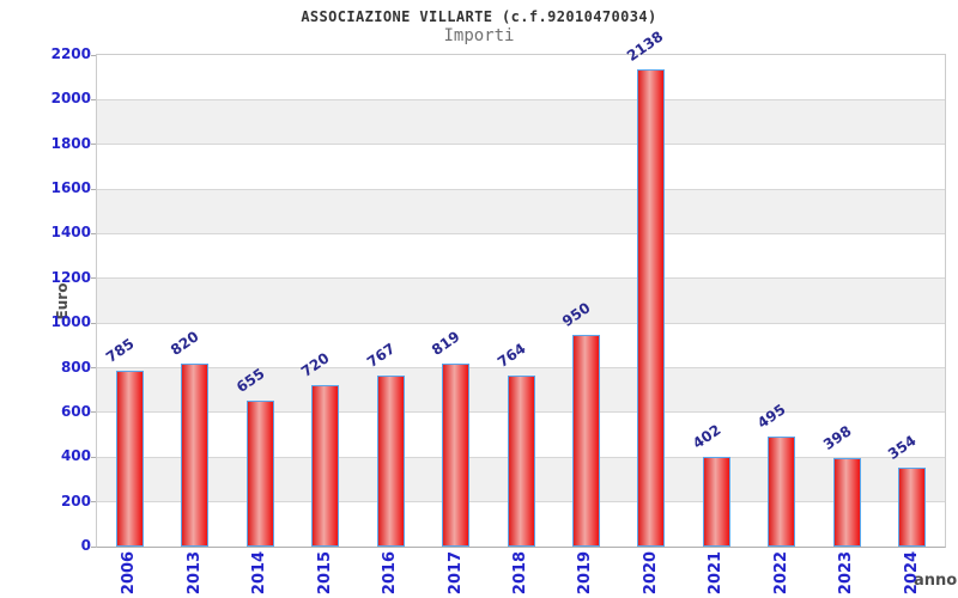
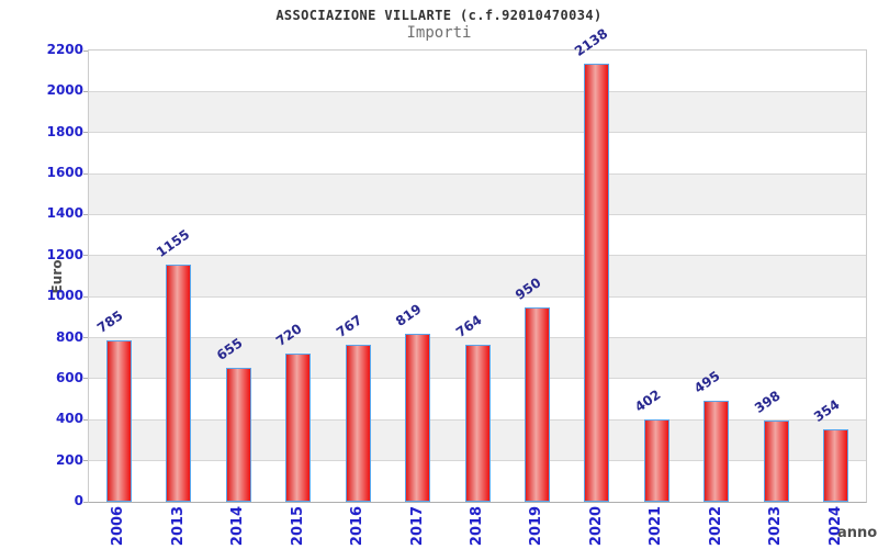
2013: 820 -> 1155
